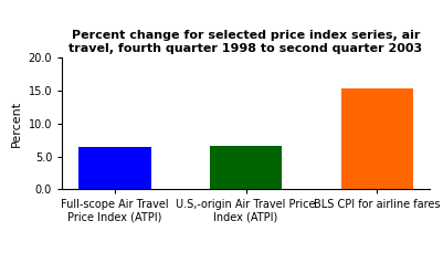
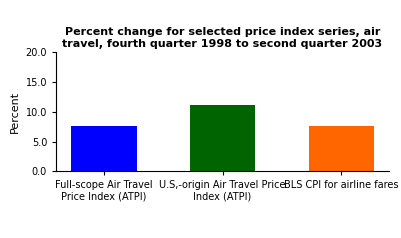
Full-scope Air Travel Price Index (ATPI): 6.5 -> 7.6
U.S,-origin Air Travel Price Index (ATPI): 6.6 -> 11.2
BLS CPI for airline fares: 15.4 -> 7.6
